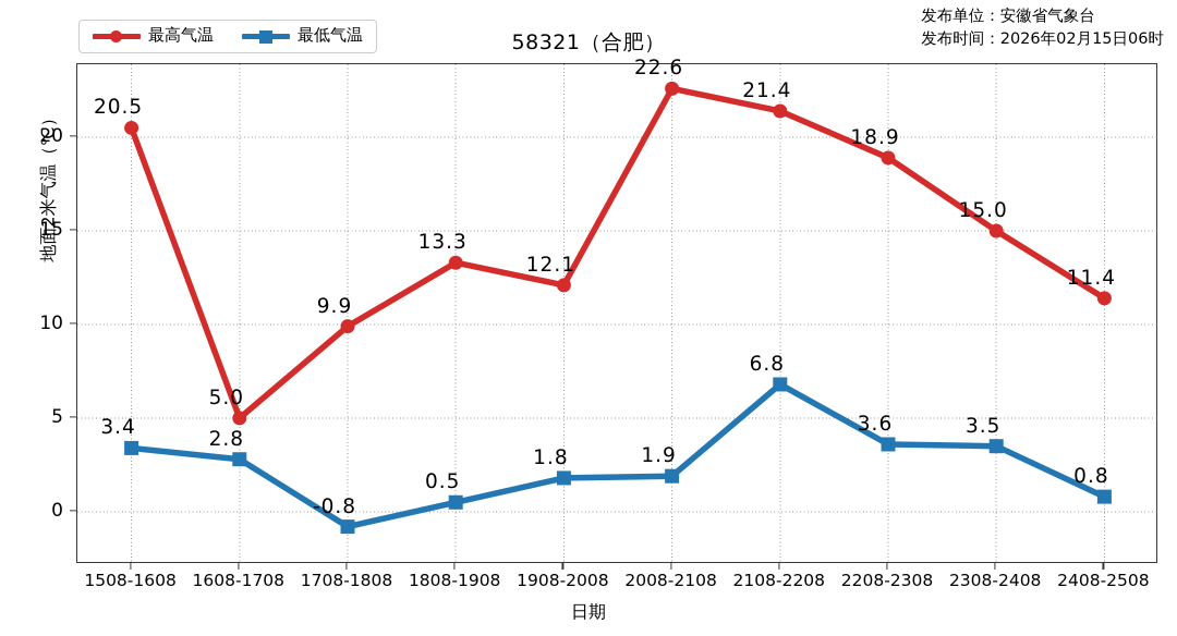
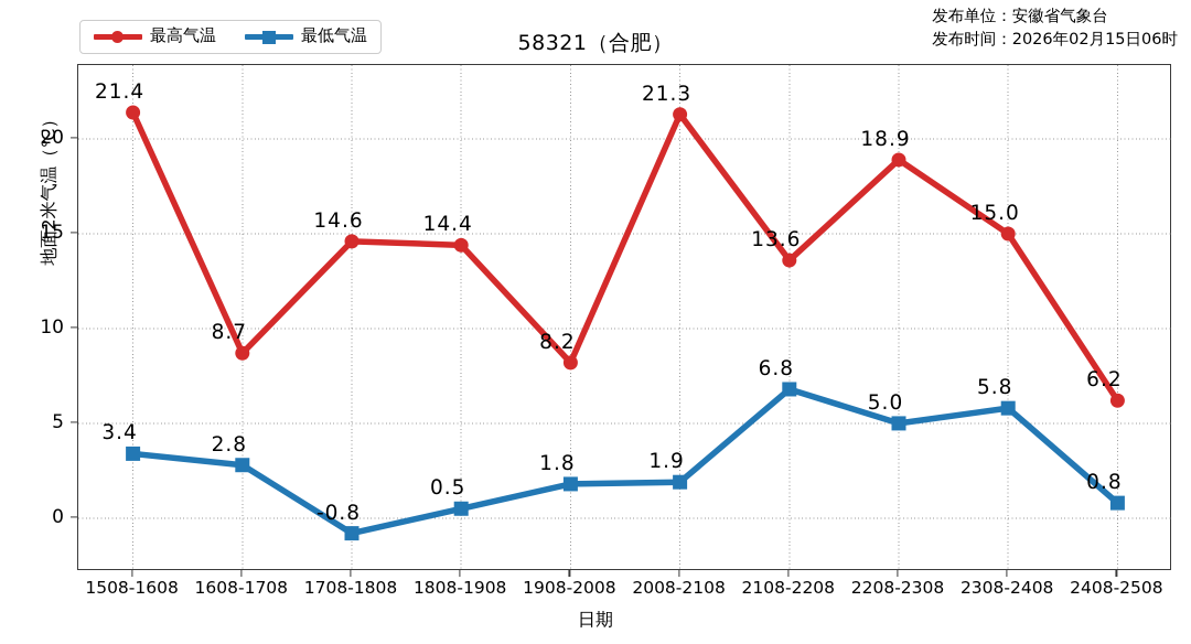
最高气温/1508-1608: 20.5 -> 21.4
最高气温/1608-1708: 5.0 -> 8.7
最高气温/1708-1808: 9.9 -> 14.6
最高气温/1808-1908: 13.3 -> 14.4
最高气温/1908-2008: 12.1 -> 8.2
最高气温/2008-2108: 22.6 -> 21.3
最高气温/2108-2208: 21.4 -> 13.6
最低气温/2208-2308: 3.6 -> 5.0
最低气温/2308-2408: 3.5 -> 5.8
最高气温/2408-2508: 11.4 -> 6.2
